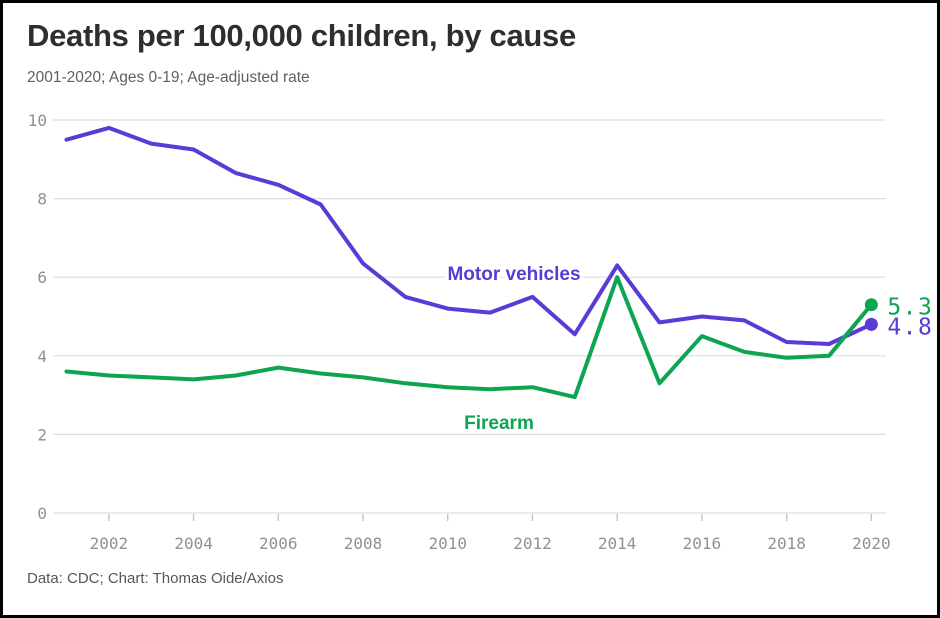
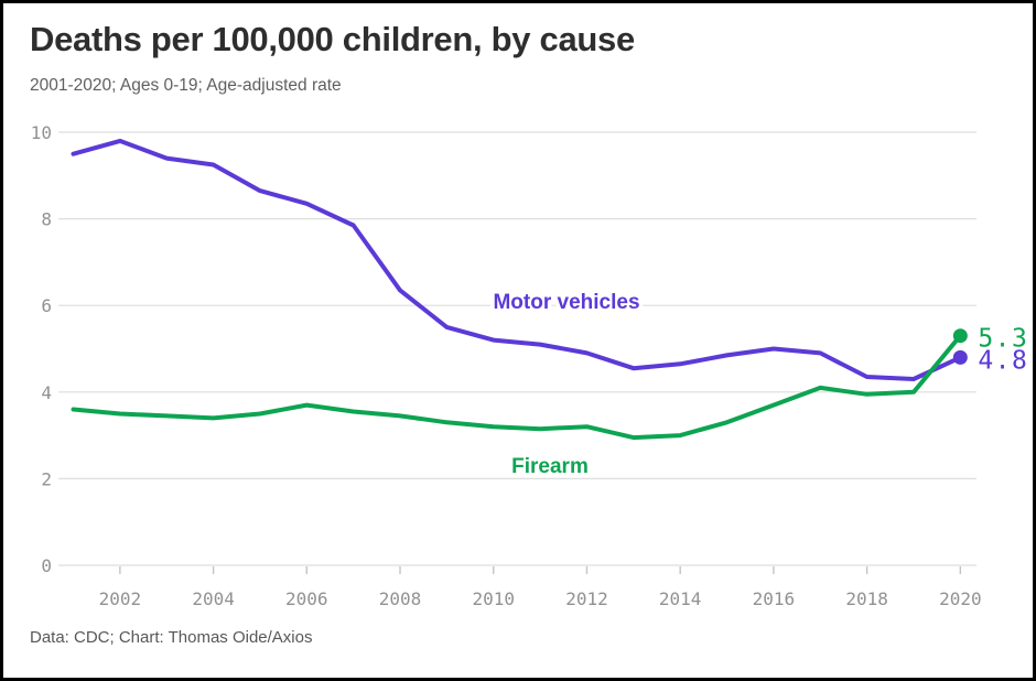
Motor vehicles/2012: 5.5 -> 4.9
Motor vehicles/2014: 6.3 -> 4.7
Firearm/2014: 6.0 -> 3.0
Firearm/2016: 4.5 -> 3.7
